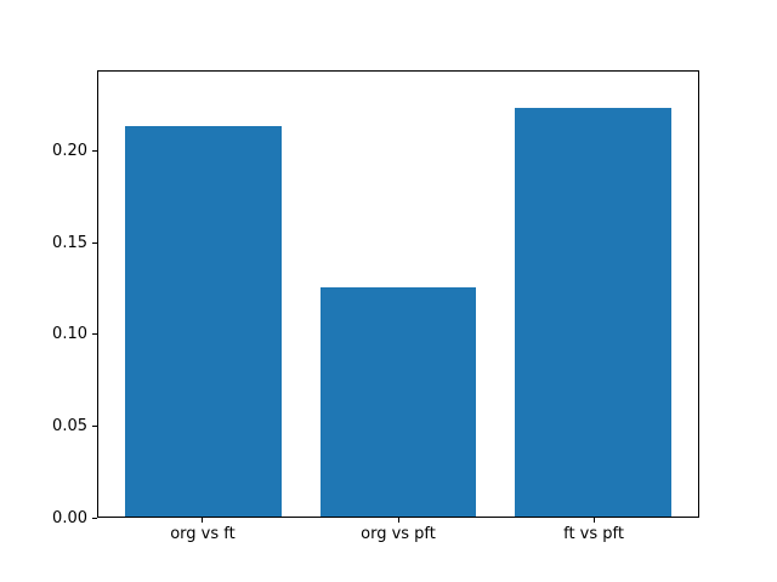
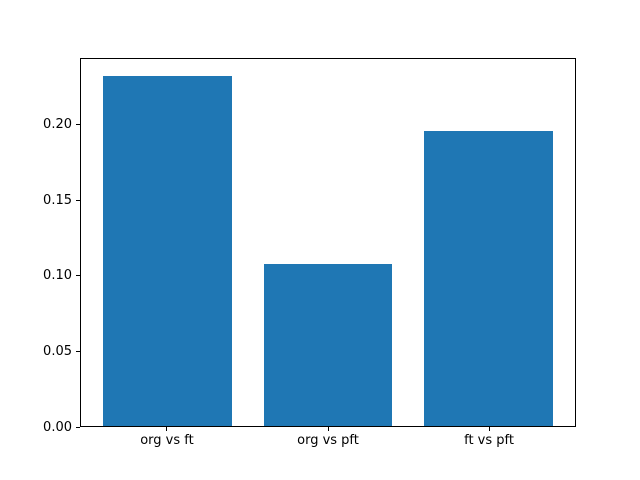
org vs ft: 0.214 -> 0.233
org vs pft: 0.126 -> 0.108
ft vs pft: 0.224 -> 0.196
